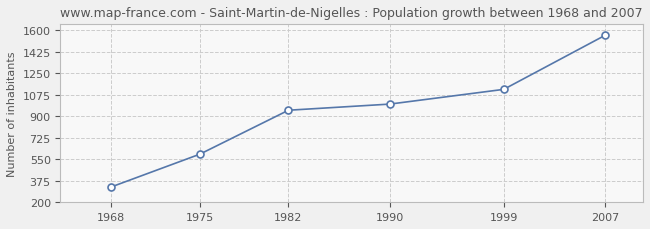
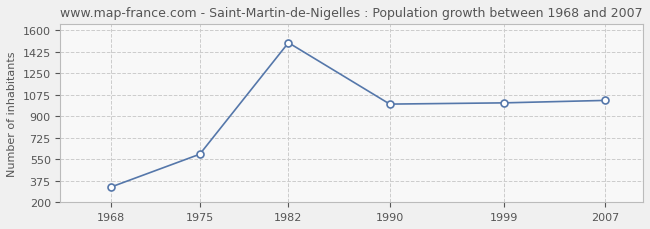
1982: 950 -> 1500
1999: 1120 -> 1010
2007: 1560 -> 1030
